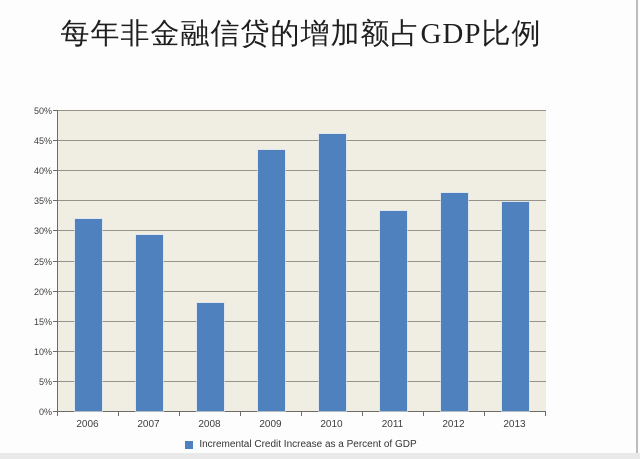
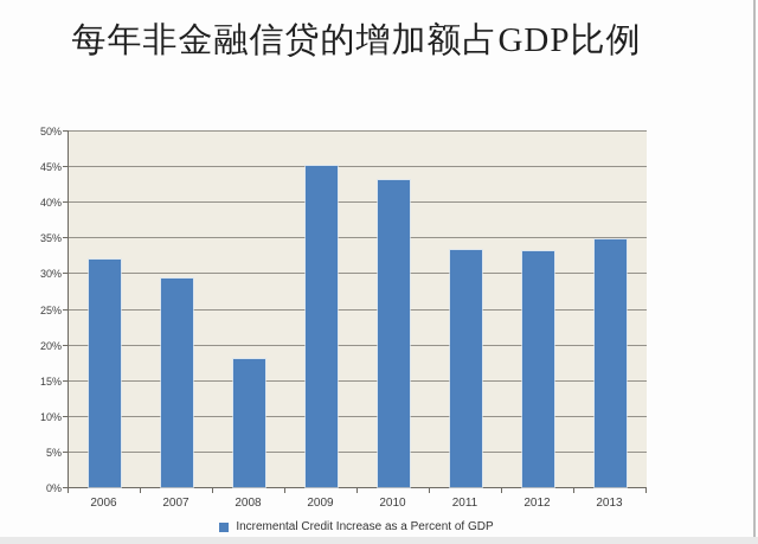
2009: 43% -> 45%
2010: 46% -> 43%
2012: 36% -> 33%
